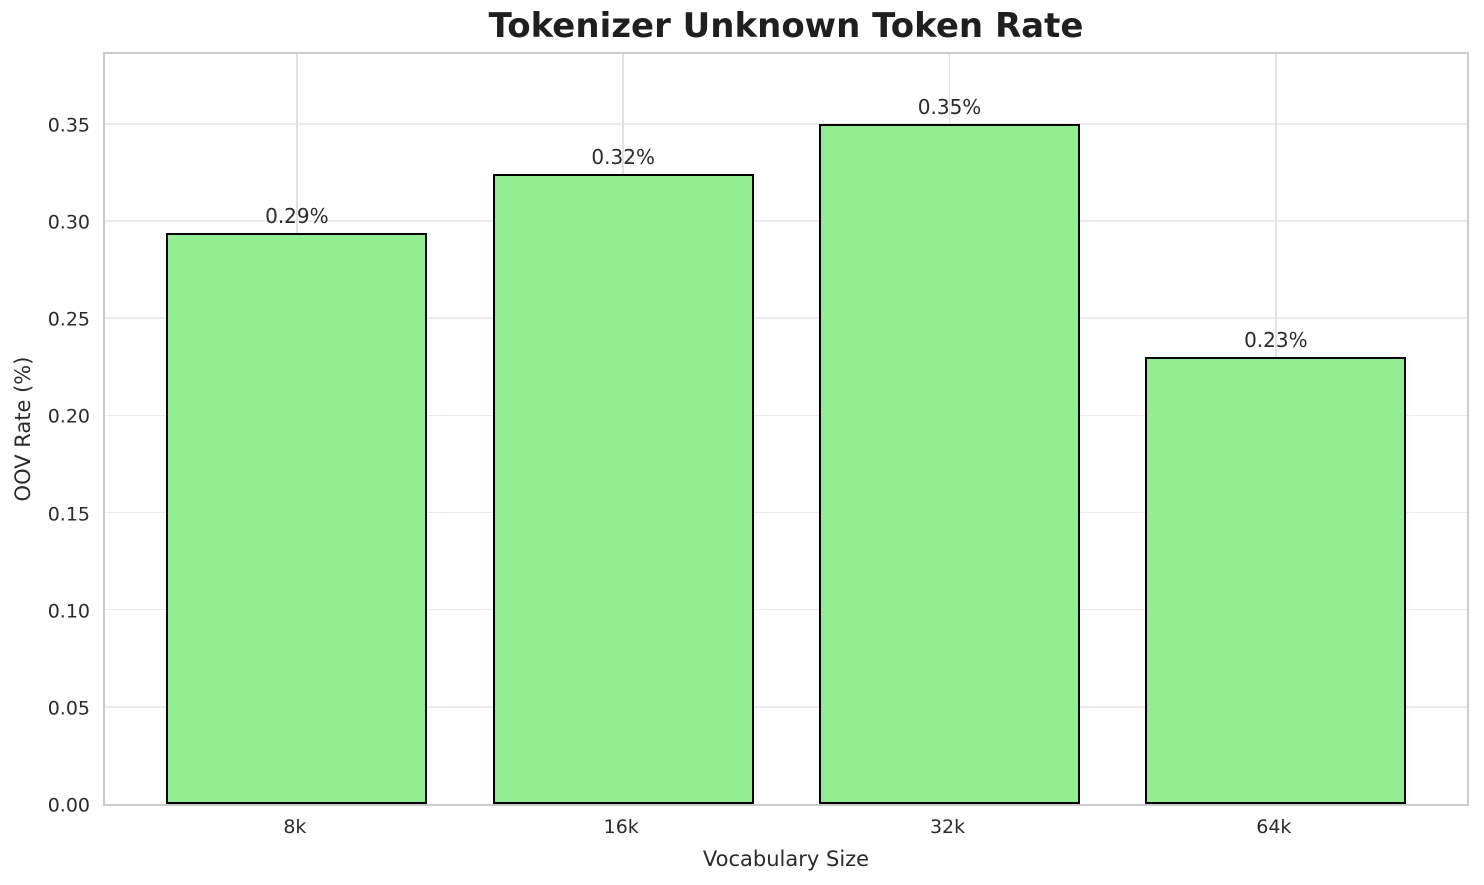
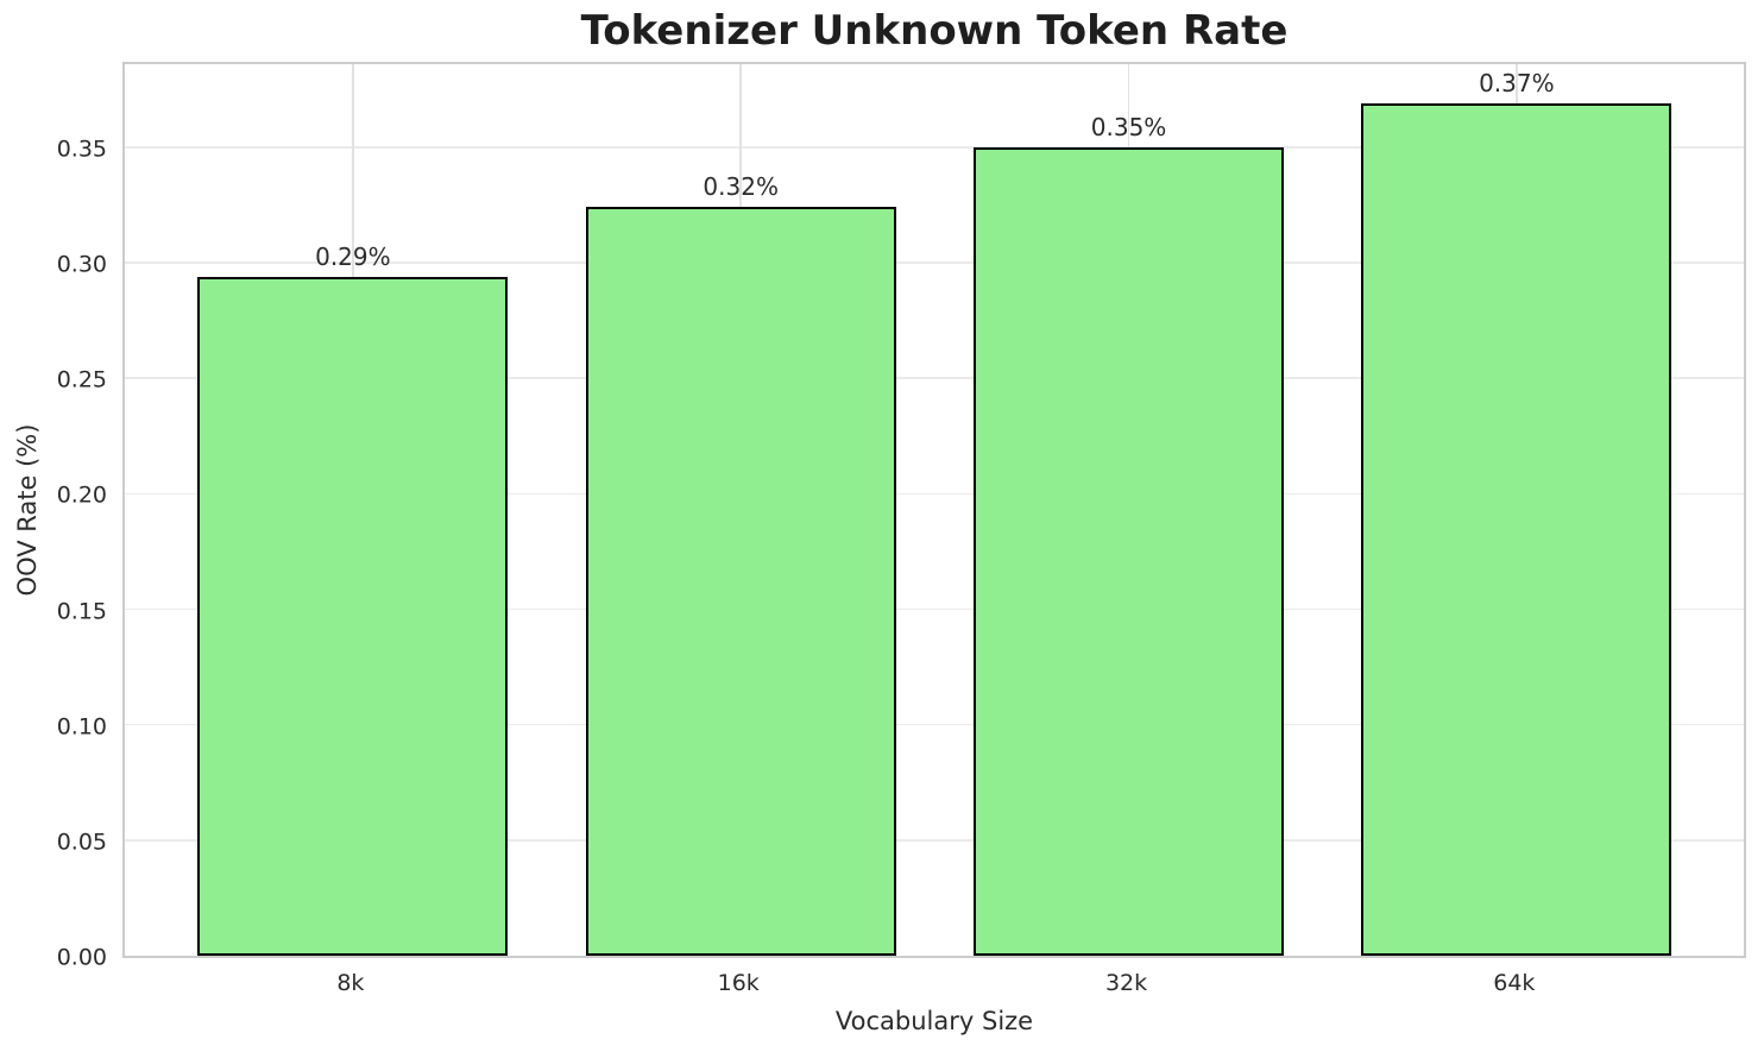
64k: 0.23% -> 0.37%
